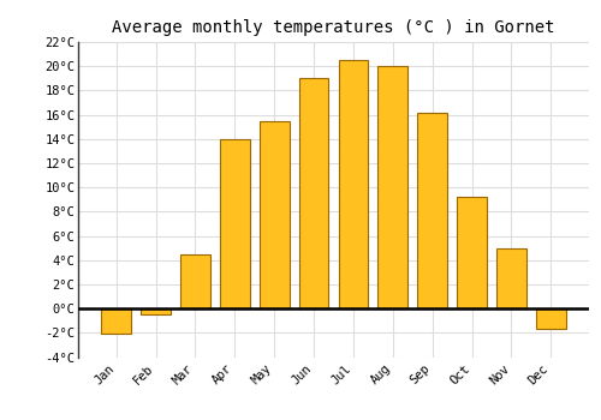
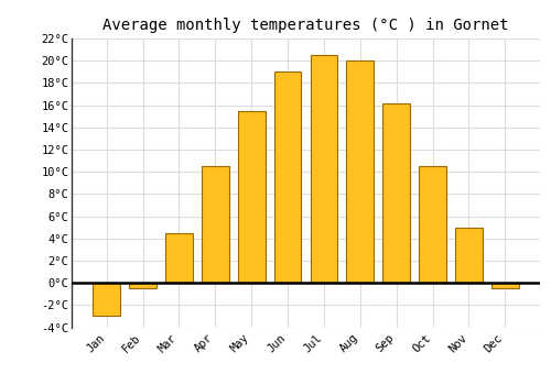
Jan: -2.1°C -> -3.0°C
Apr: 14.0°C -> 10.5°C
Oct: 9.2°C -> 10.5°C
Dec: -1.7°C -> -0.5°C
